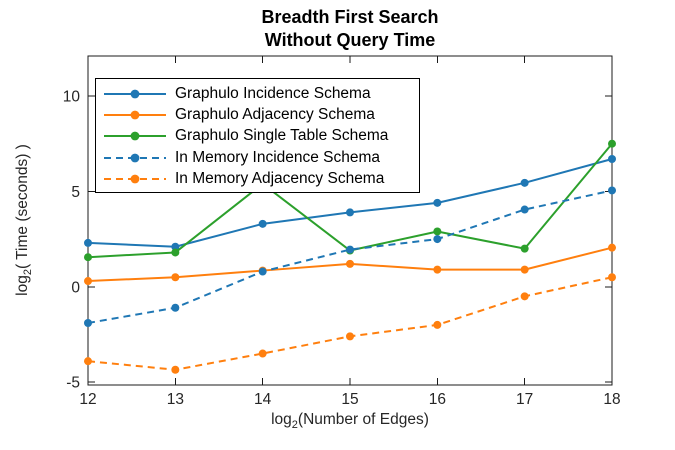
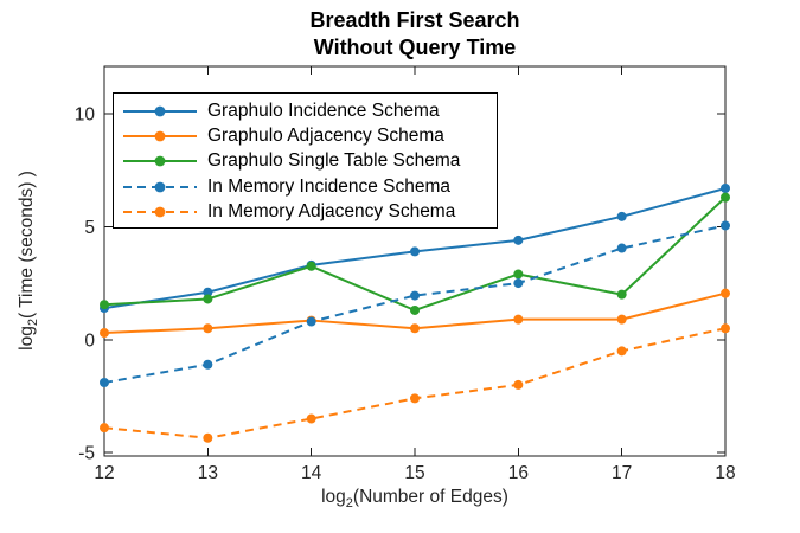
Graphulo Incidence Schema/12: 2.3 -> 1.4
Graphulo Single Table Schema/14: 5.4 -> 3.2
Graphulo Adjacency Schema/15: 1.2 -> 0.5
Graphulo Single Table Schema/15: 1.9 -> 1.3
Graphulo Single Table Schema/18: 7.5 -> 6.3
